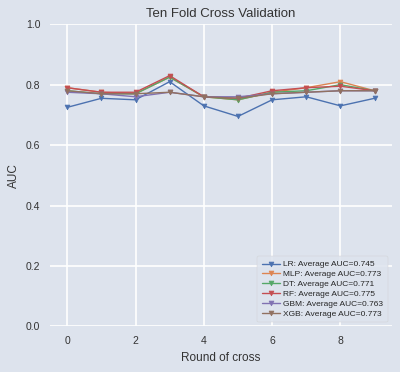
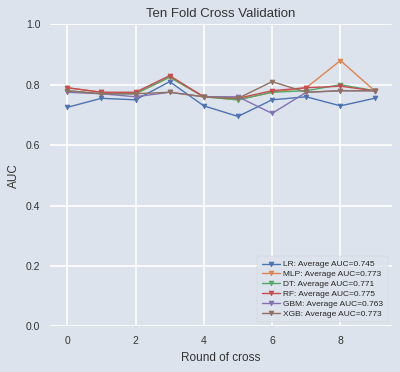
GBM: Average AUC=0.763/6: 0.770 -> 0.705
XGB: Average AUC=0.773/6: 0.770 -> 0.810
MLP: Average AUC=0.773/8: 0.810 -> 0.880
